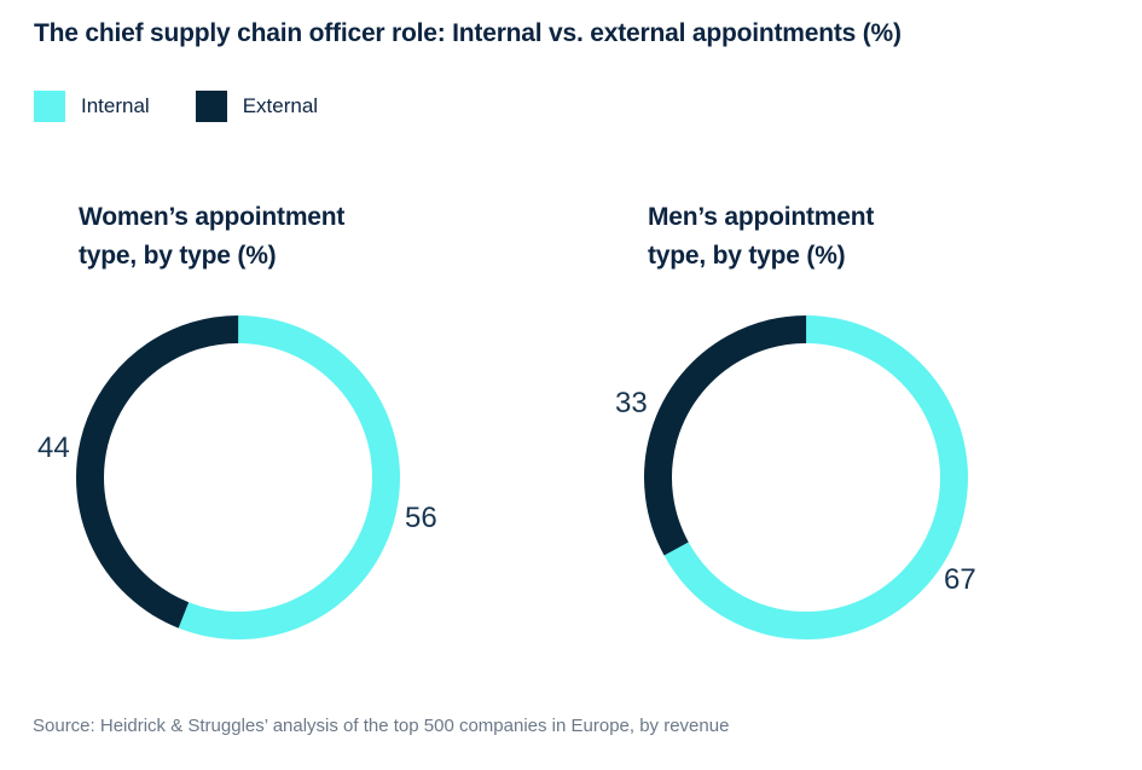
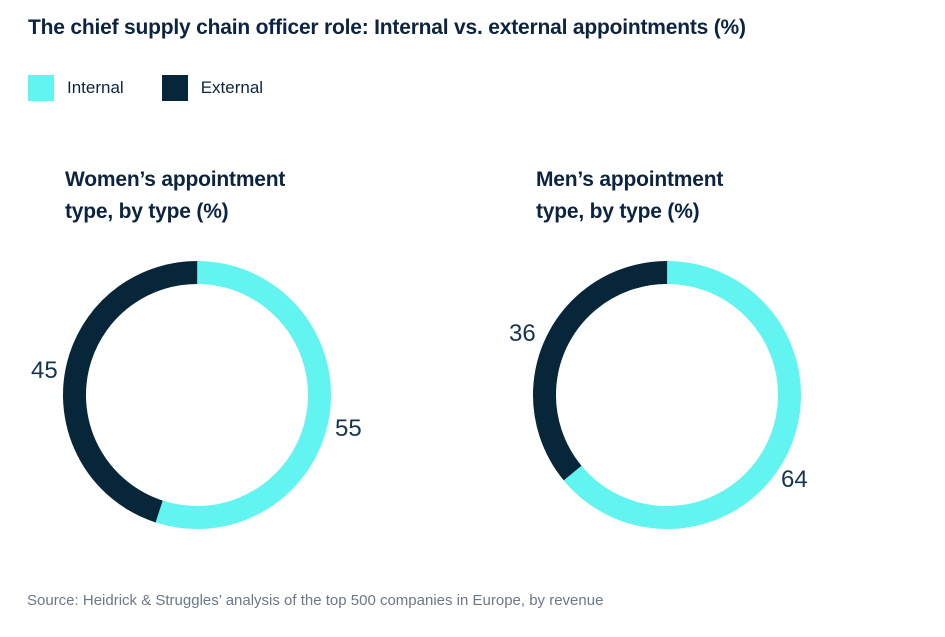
Women’s appointment type, by type (%)/Internal: 56 -> 55
Women’s appointment type, by type (%)/External: 44 -> 45
Men’s appointment type, by type (%)/Internal: 67 -> 64
Men’s appointment type, by type (%)/External: 33 -> 36
